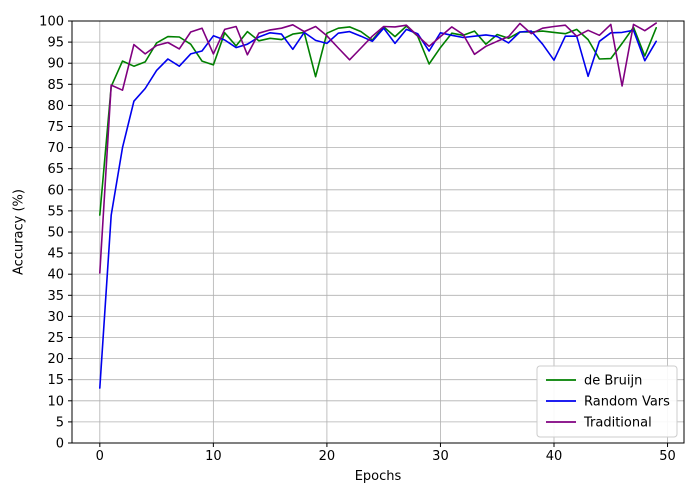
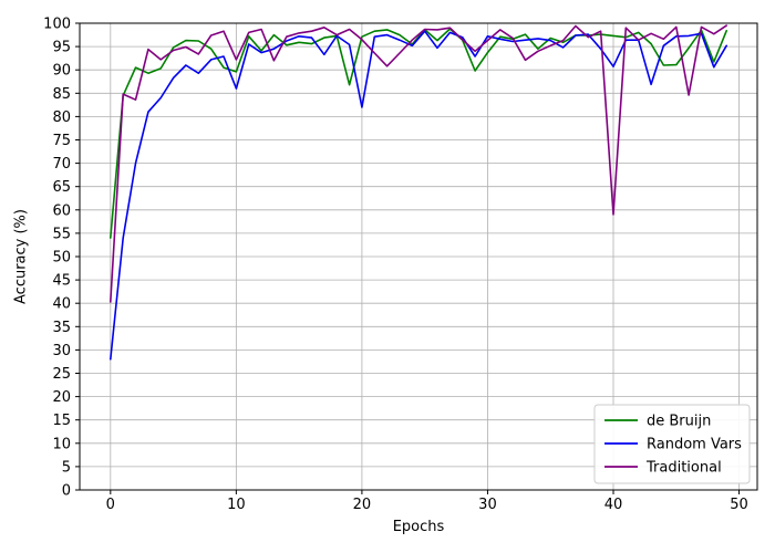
Random Vars/0: 13 -> 28
Random Vars/10: 96 -> 86
Random Vars/20: 95 -> 82
Traditional/40: 99 -> 59
